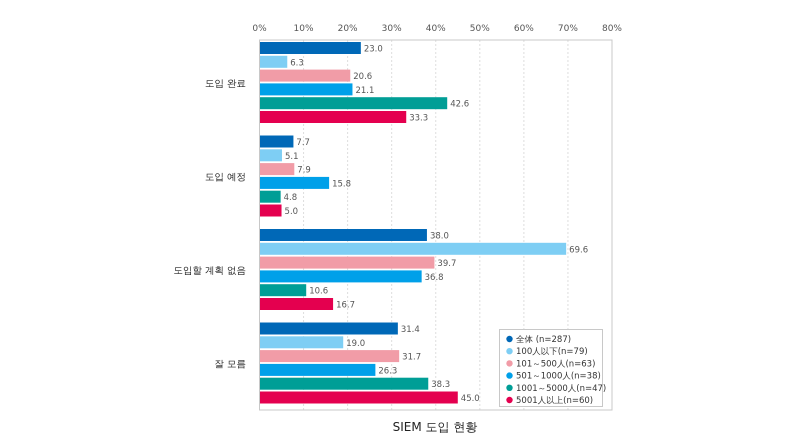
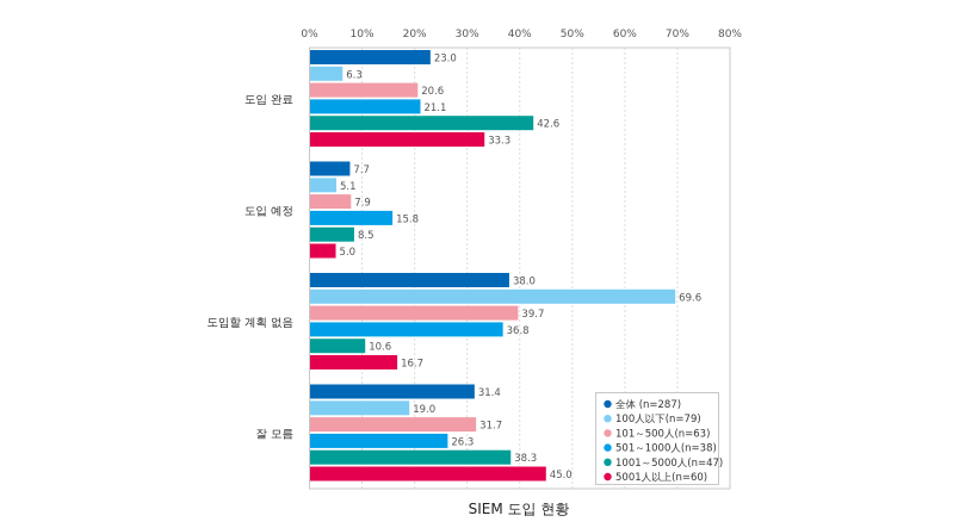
1001～5000人(n=47)/도입 예정: 4.8 -> 8.5
